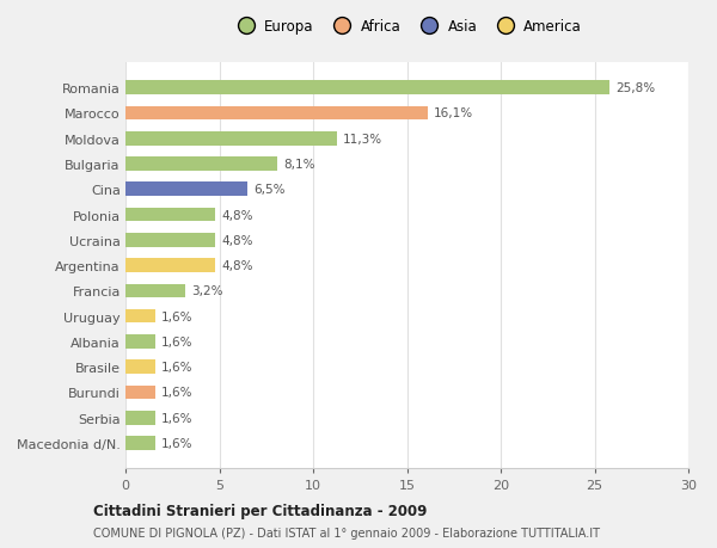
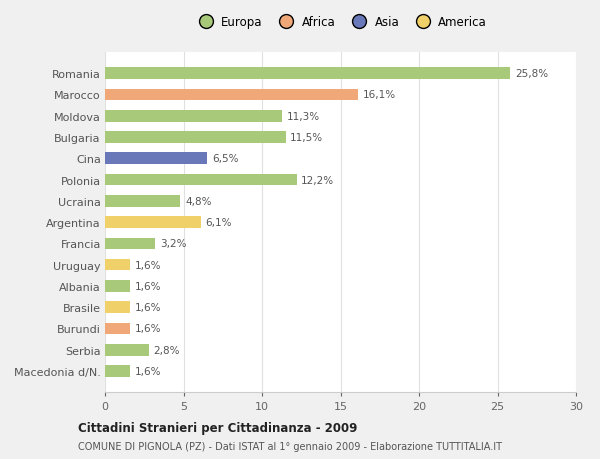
Bulgaria: 8,1% -> 11,5%
Polonia: 4,8% -> 12,2%
Argentina: 4,8% -> 6,1%
Serbia: 1,6% -> 2,8%
